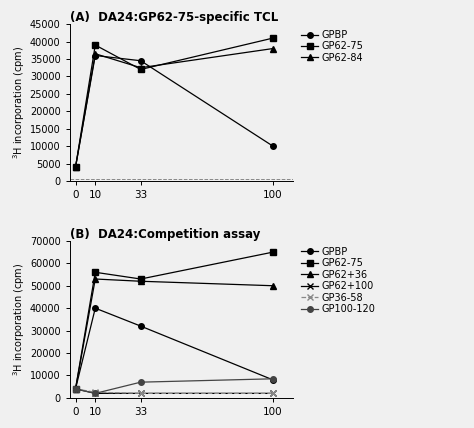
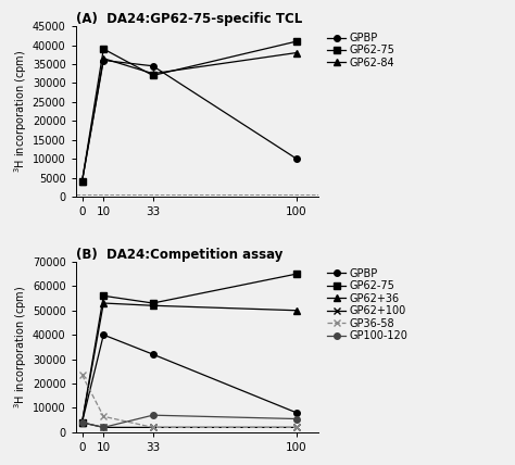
(B) DA24:Competition assay/GP36-58/0: 4000 -> 23500
(B) DA24:Competition assay/GP36-58/10: 2500 -> 6500
(B) DA24:Competition assay/GP100-120/100: 8500 -> 5500
